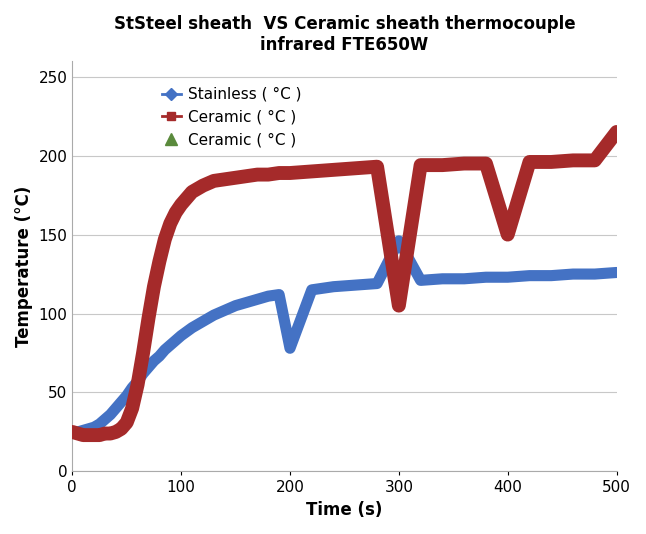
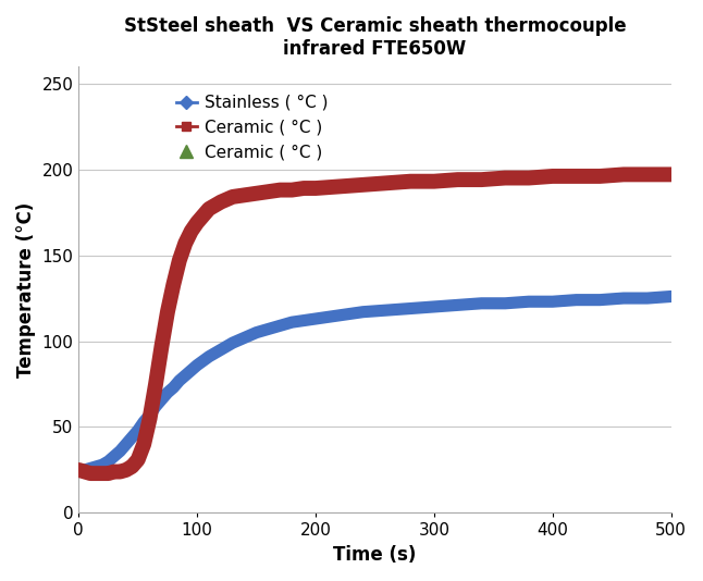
Stainless ( °C )/200: 78 -> 113
Stainless ( °C )/300: 146 -> 120
Ceramic ( °C )/300: 105 -> 193
Ceramic ( °C )/400: 150 -> 196
Ceramic ( °C )/500: 215 -> 197
